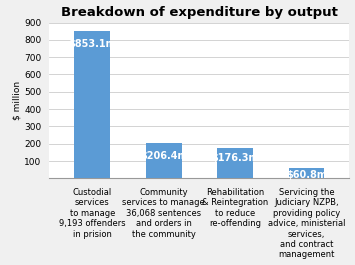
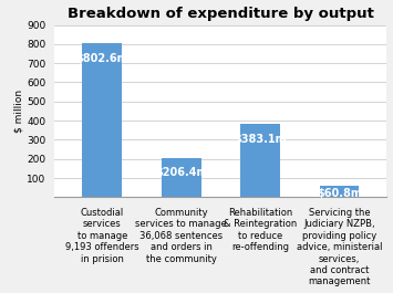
Custodial services to manage 9,193 offenders in prision: $853.1m -> $802.6m
Rehabilitation & Reintegration to reduce re-offending: $176.3m -> $383.1m
